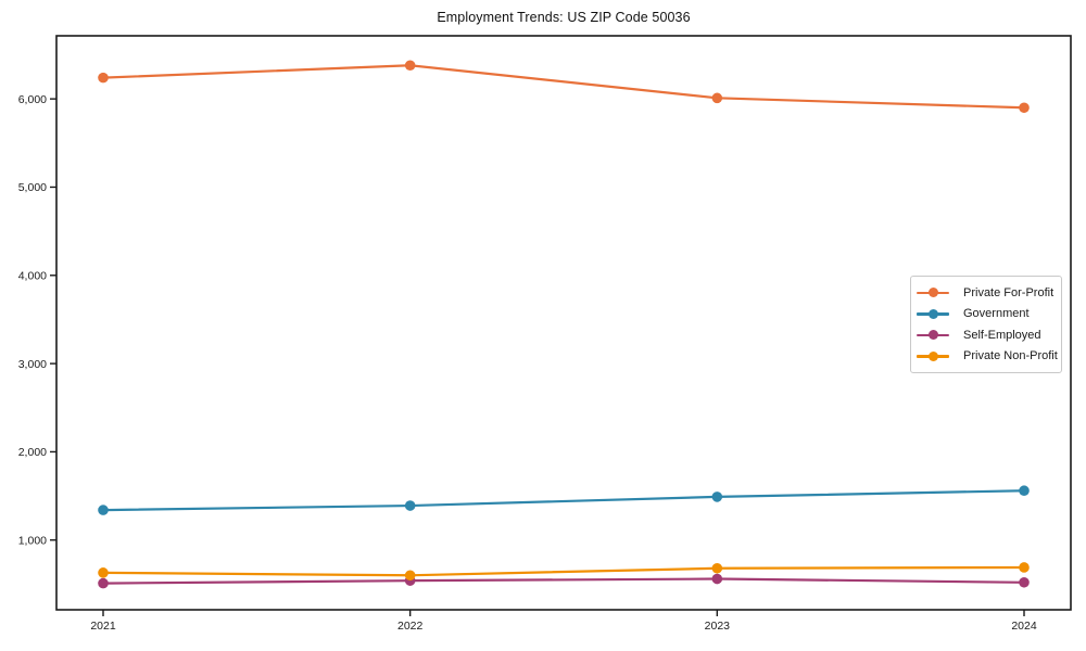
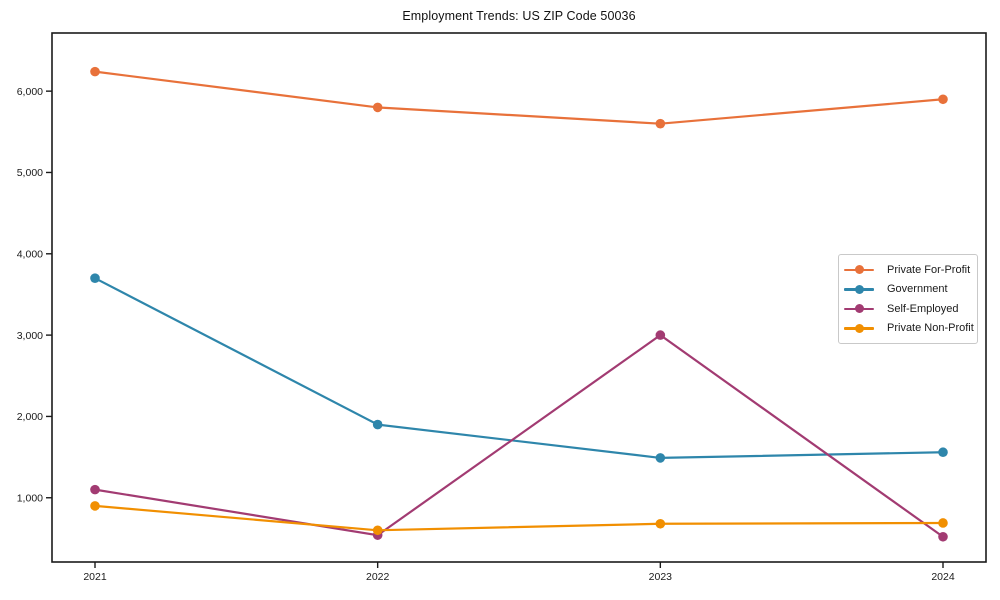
Government/2021: 1300 -> 3700
Self-Employed/2021: 500 -> 1100
Private Non-Profit/2021: 600 -> 900
Private For-Profit/2022: 6400 -> 5800
Government/2022: 1400 -> 1900
Private For-Profit/2023: 6000 -> 5600
Self-Employed/2023: 600 -> 3000
